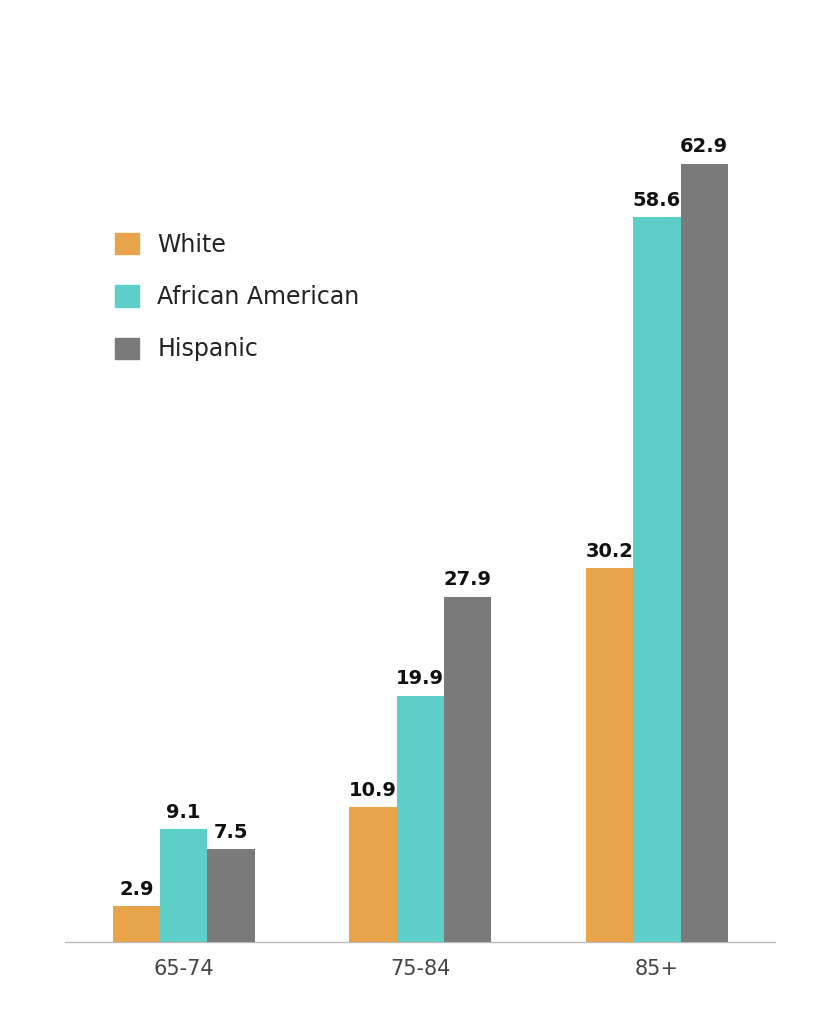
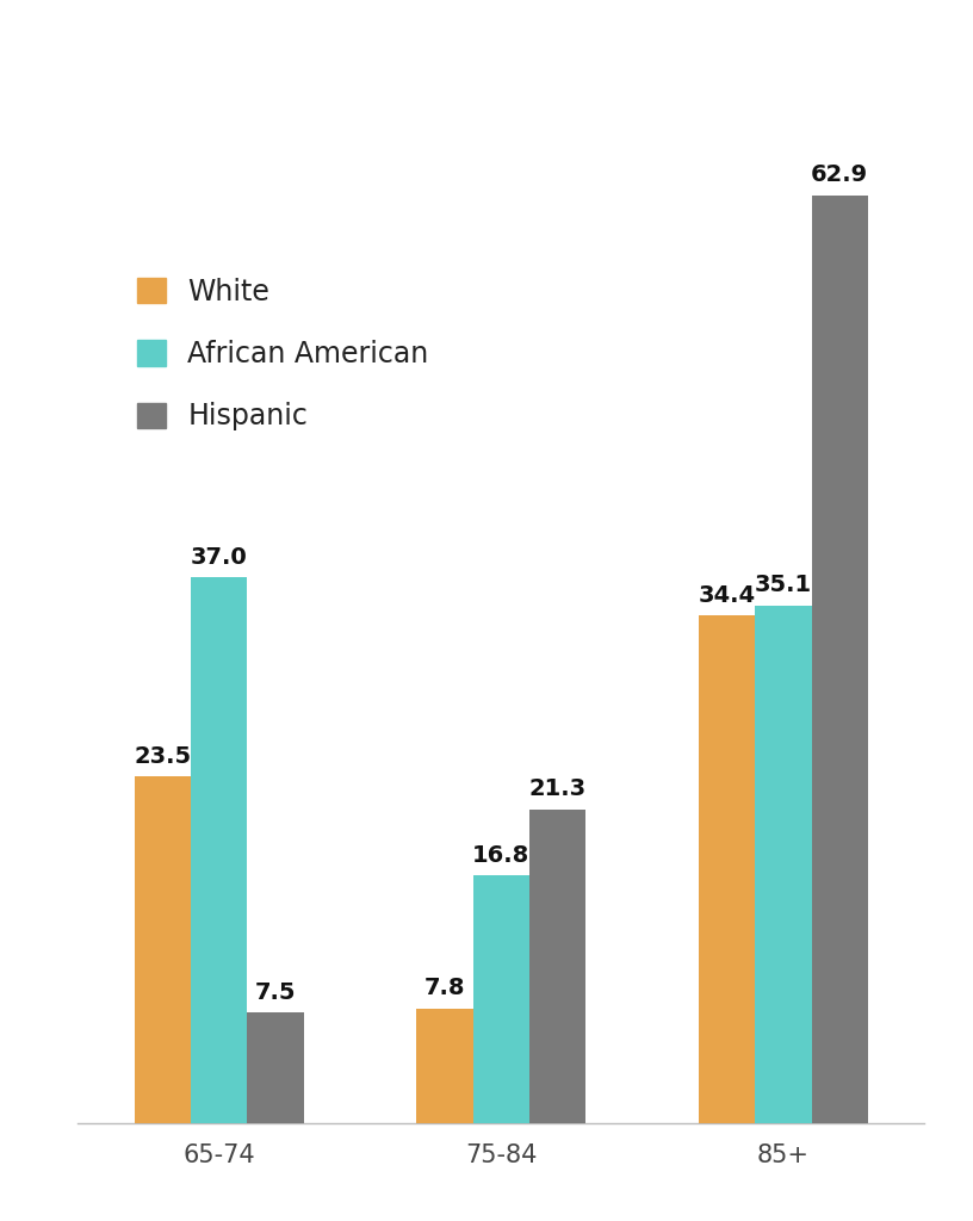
White/65-74: 2.9 -> 23.5
African American/65-74: 9.1 -> 37.0
White/75-84: 10.9 -> 7.8
African American/75-84: 19.9 -> 16.8
Hispanic/75-84: 27.9 -> 21.3
White/85+: 30.2 -> 34.4
African American/85+: 58.6 -> 35.1
